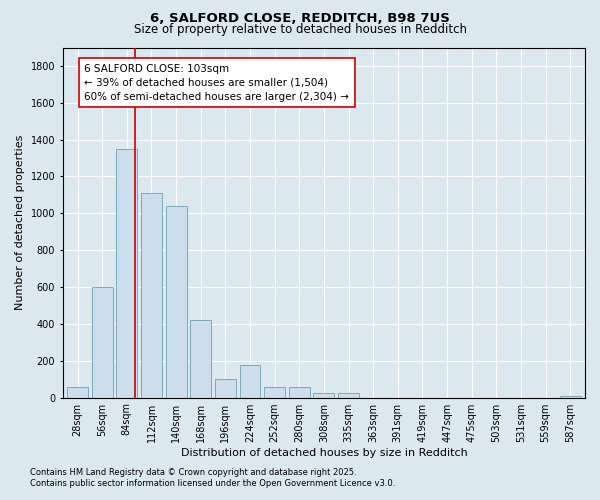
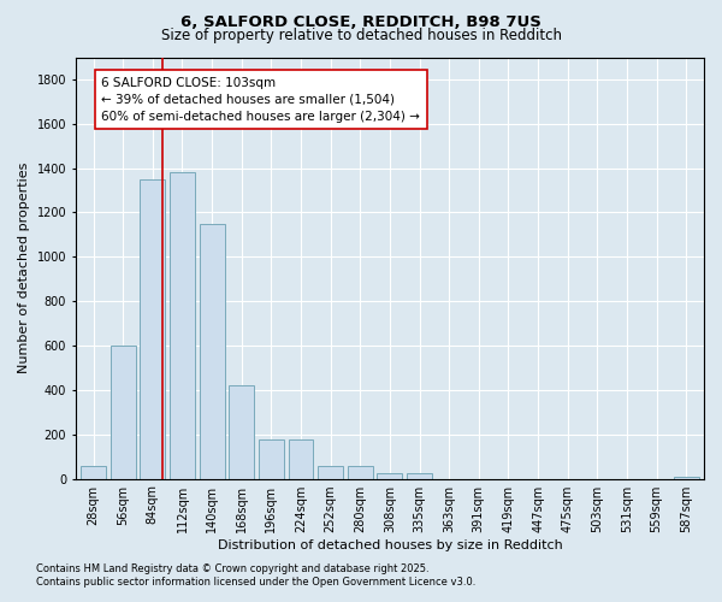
112sqm: 1110 -> 1380
140sqm: 1040 -> 1150
196sqm: 100 -> 180
